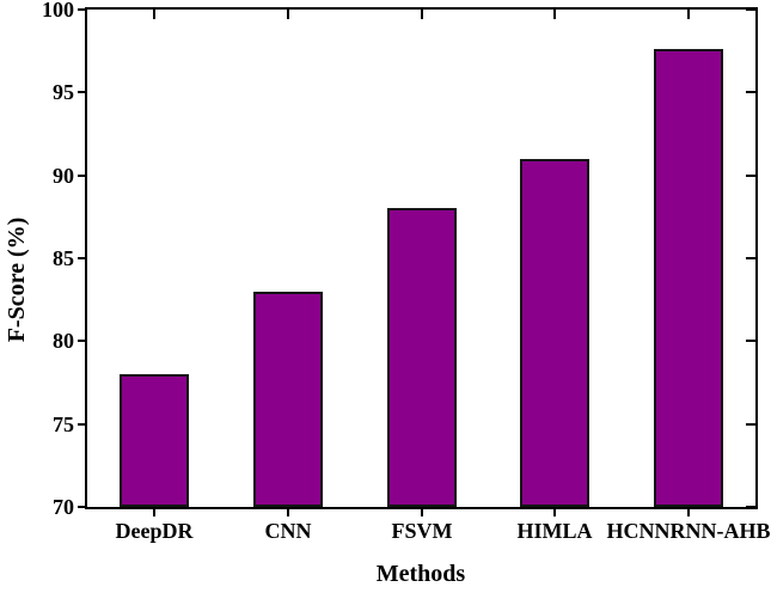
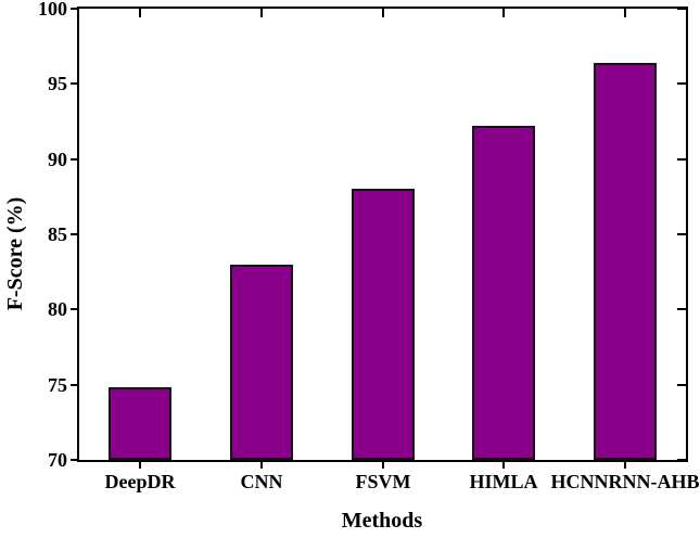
DeepDR: 78.0 -> 74.8
HIMLA: 91.0 -> 92.2
HCNNRNN-AHB: 97.6 -> 96.4
